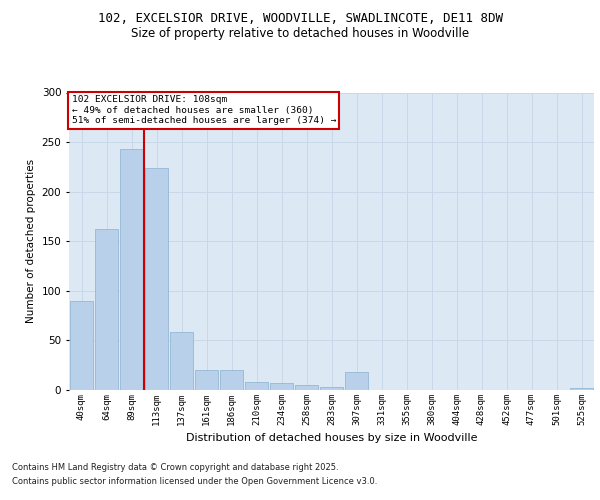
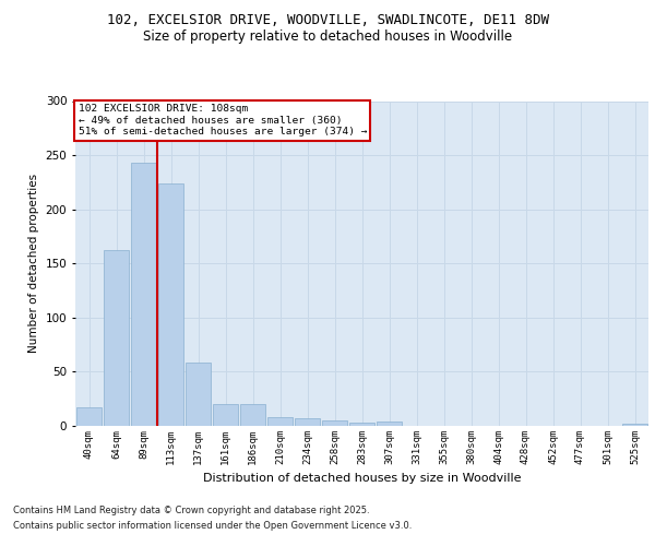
40sqm: 90 -> 17
307sqm: 18 -> 4
